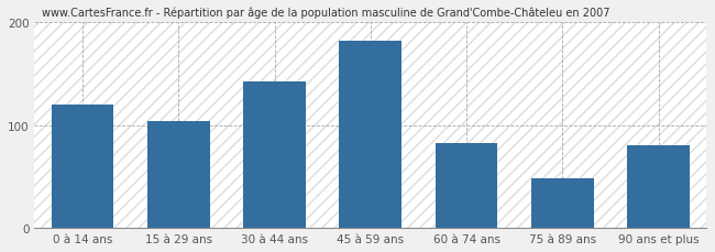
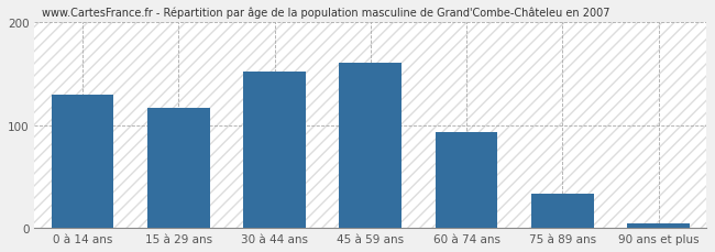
0 à 14 ans: 120 -> 130
15 à 29 ans: 104 -> 117
30 à 44 ans: 142 -> 152
45 à 59 ans: 182 -> 160
60 à 74 ans: 82 -> 93
75 à 89 ans: 48 -> 33
90 ans et plus: 80 -> 5
